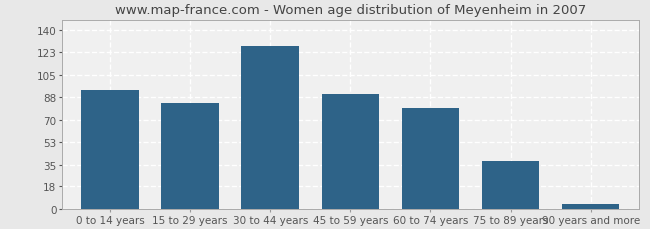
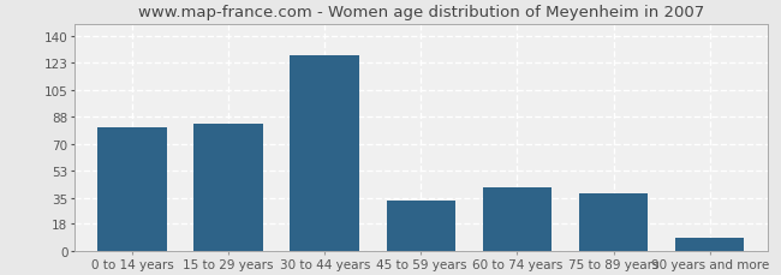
0 to 14 years: 93 -> 81
45 to 59 years: 90 -> 33
60 to 74 years: 79 -> 42
90 years and more: 4 -> 9
